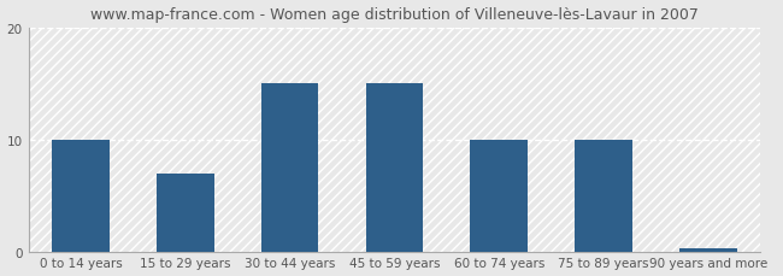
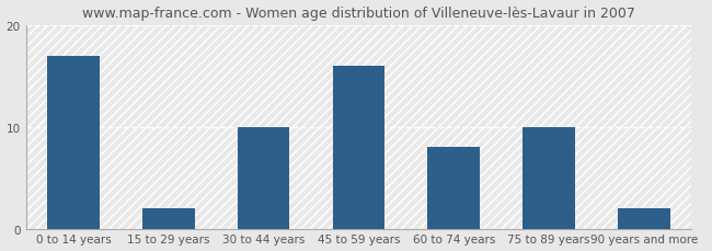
0 to 14 years: 10.0 -> 17.0
15 to 29 years: 7.0 -> 2.0
30 to 44 years: 15.0 -> 10.0
45 to 59 years: 15.0 -> 16.0
60 to 74 years: 10.0 -> 8.0
90 years and more: 0.3 -> 2.0
